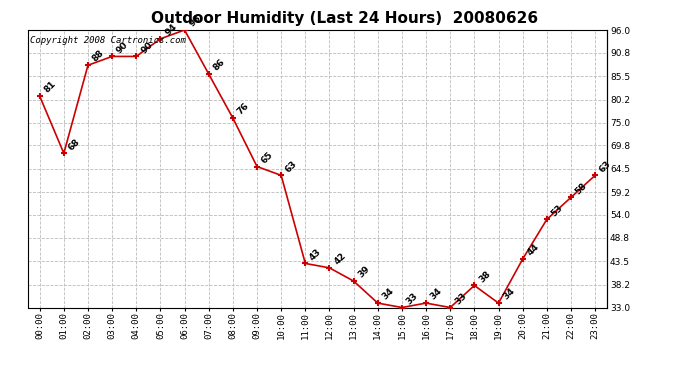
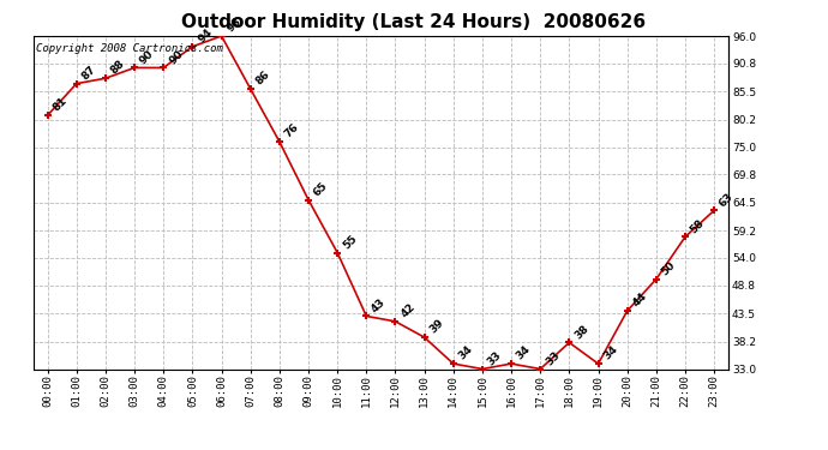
01:00: 68 -> 87
10:00: 63 -> 55
21:00: 53 -> 50
